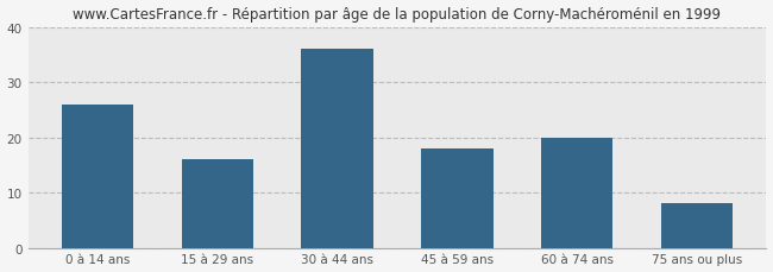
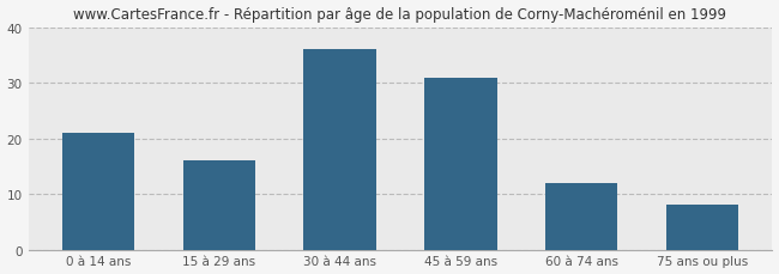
0 à 14 ans: 26 -> 21
45 à 59 ans: 18 -> 31
60 à 74 ans: 20 -> 12
